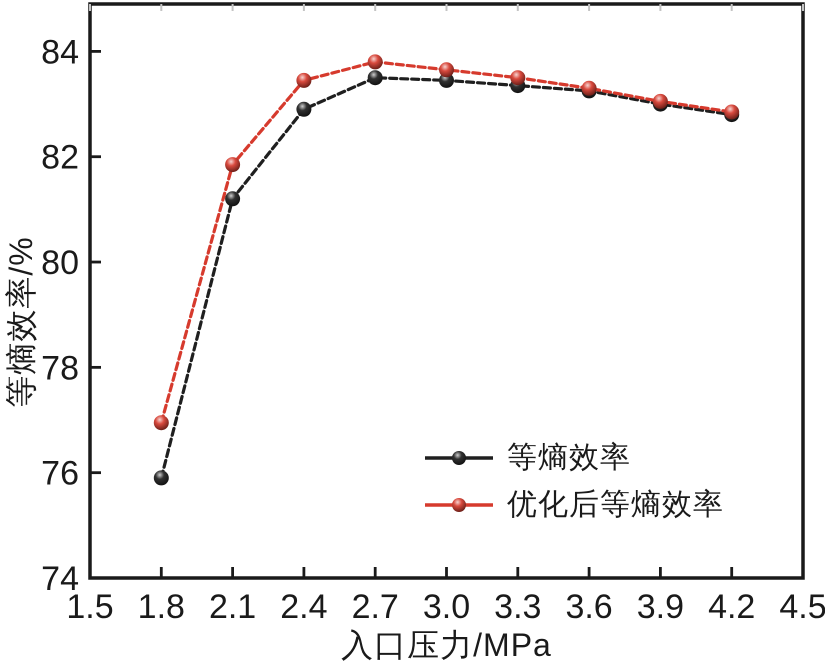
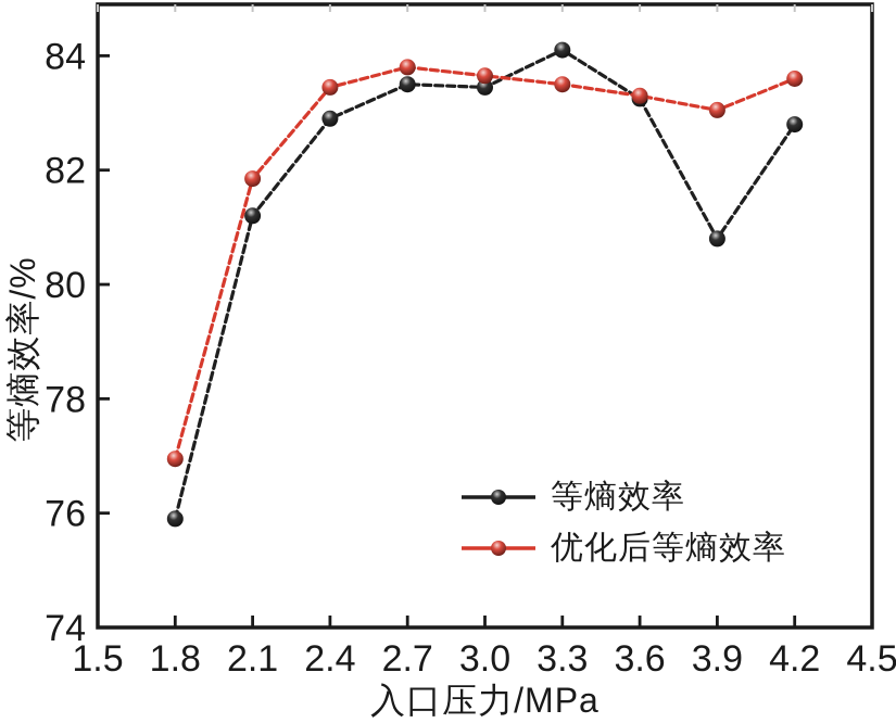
等熵效率/3.3: 83.3 -> 84.1
等熵效率/3.9: 83.0 -> 80.8
优化后等熵效率/4.2: 82.8 -> 83.6
